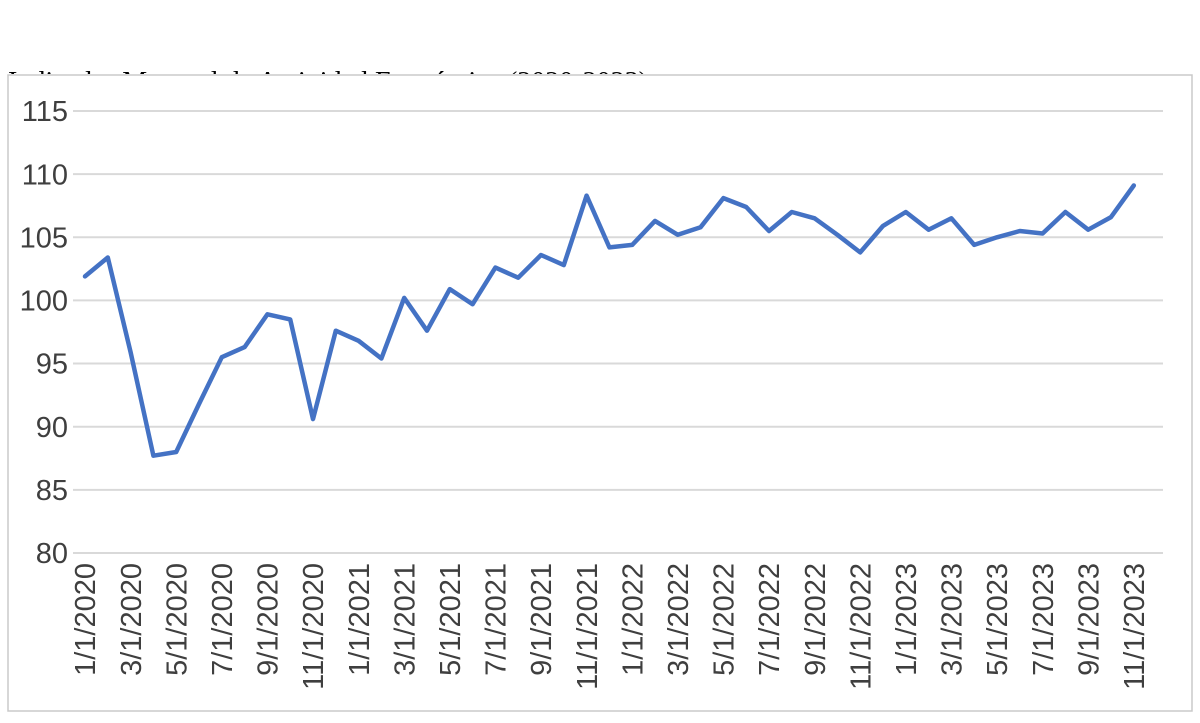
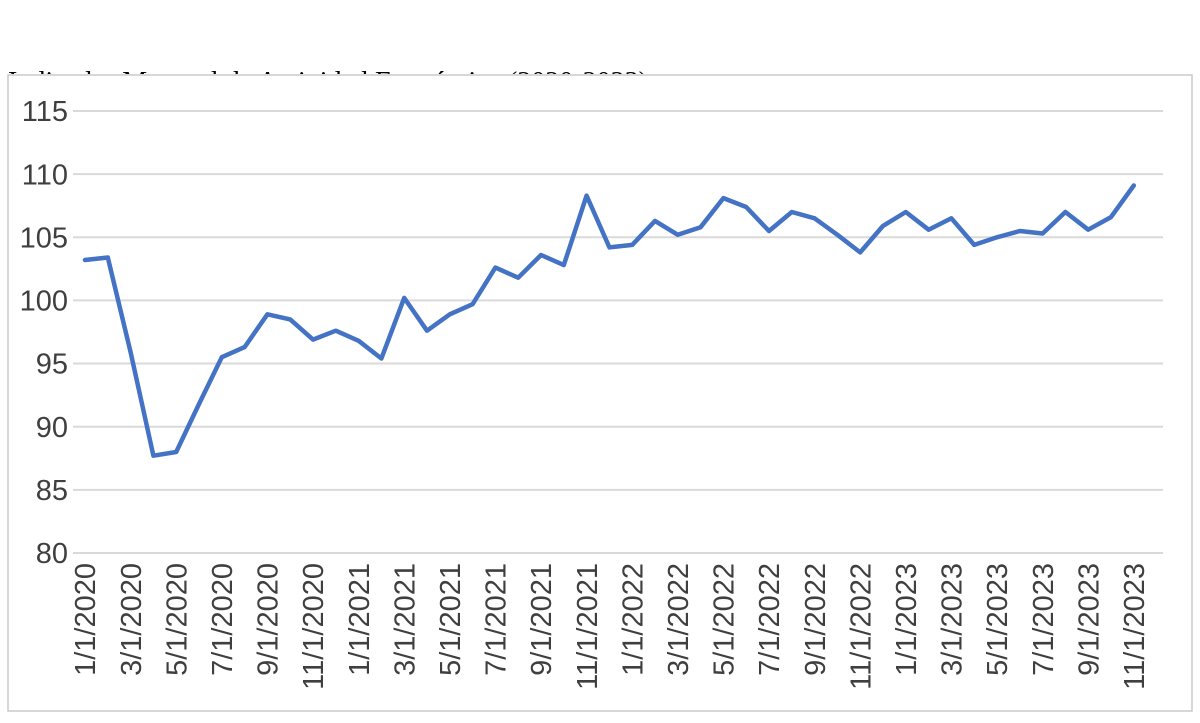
1/1/2020: 101.9 -> 103.2
11/1/2020: 90.6 -> 96.9
5/1/2021: 100.9 -> 98.9
